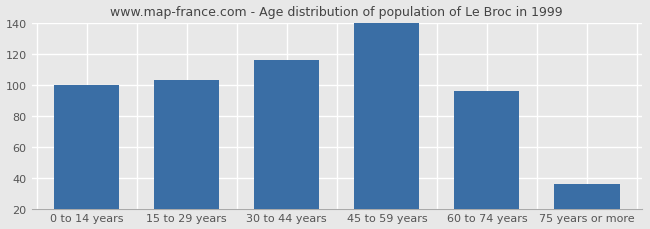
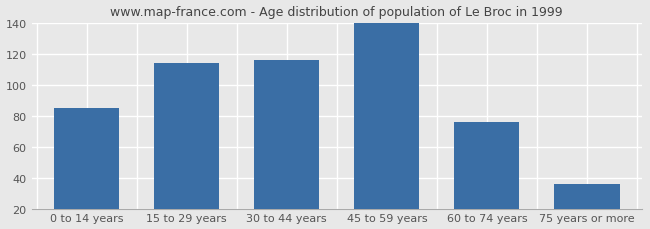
0 to 14 years: 100 -> 85
15 to 29 years: 103 -> 114
60 to 74 years: 96 -> 76
